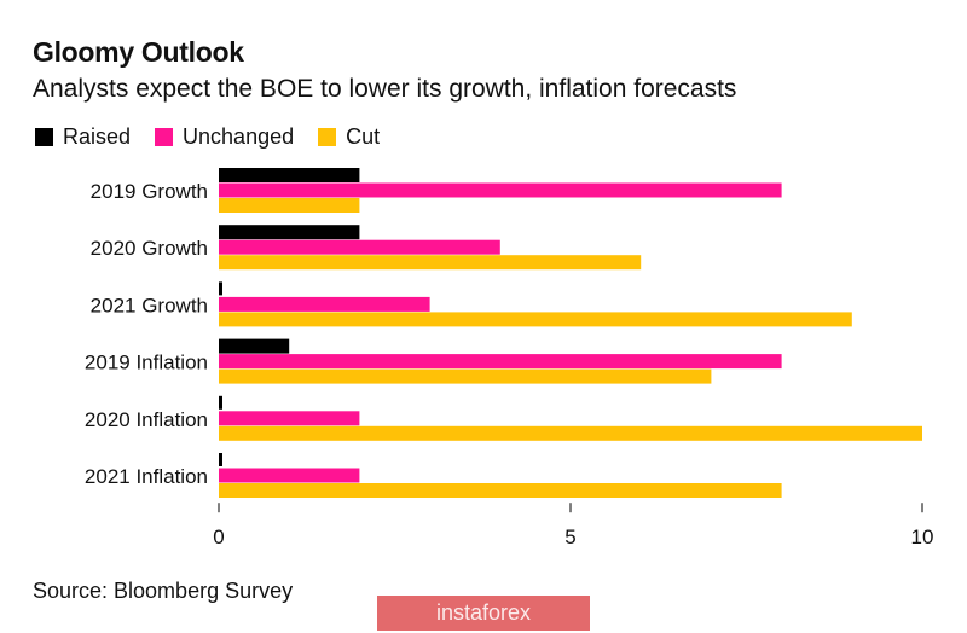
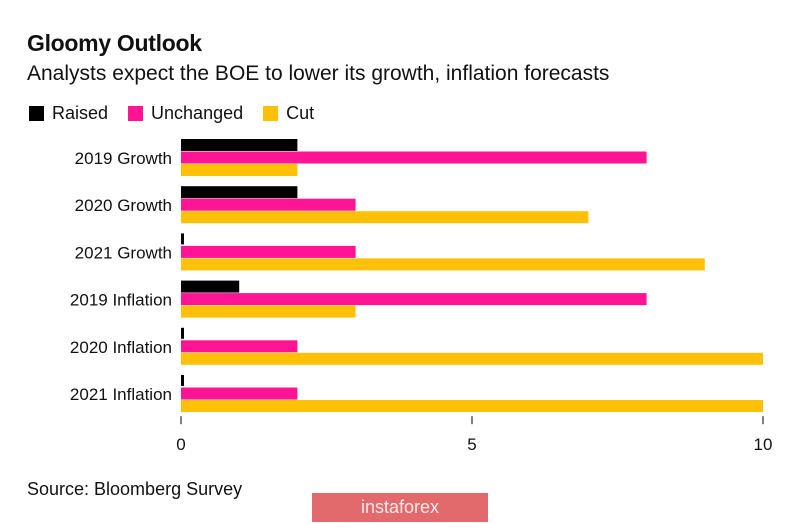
Unchanged/2020 Growth: 4 -> 3
Cut/2020 Growth: 6 -> 7
Cut/2019 Inflation: 7 -> 3
Cut/2021 Inflation: 8 -> 10
